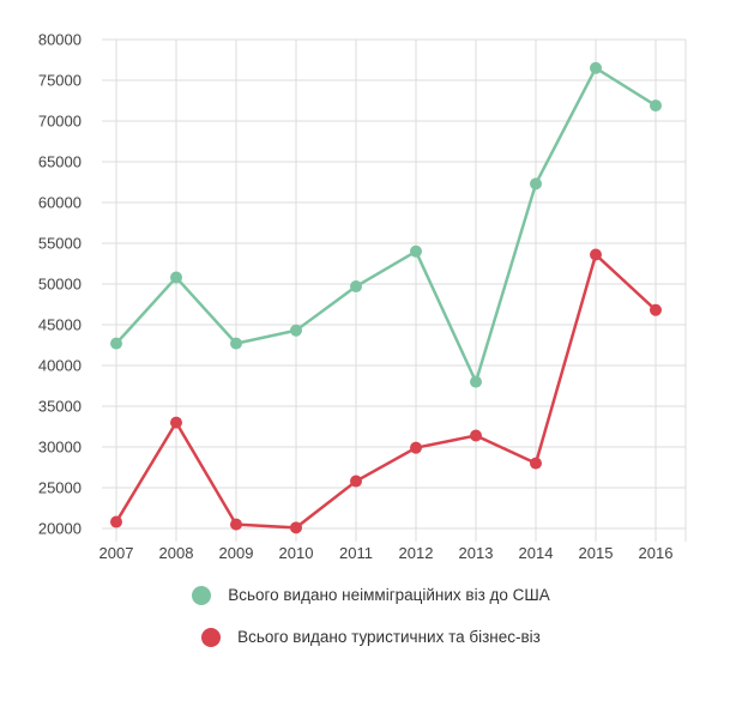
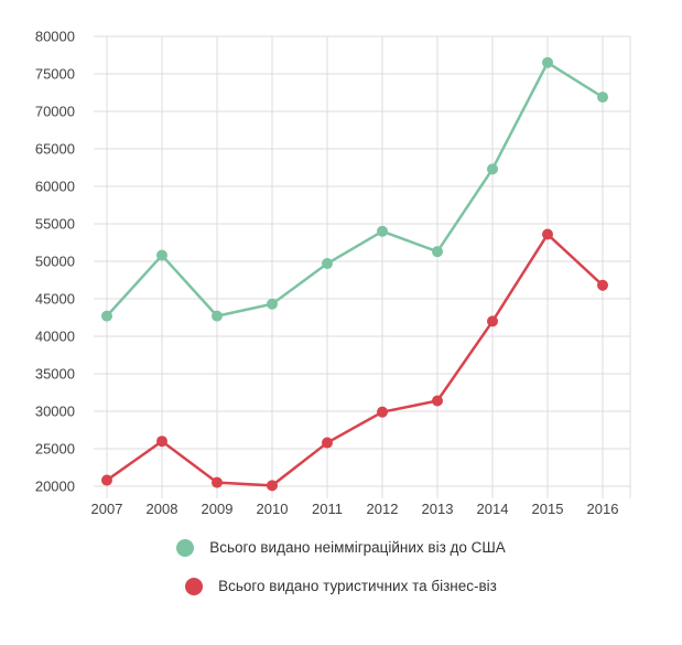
Всього видано туристичних та бізнес-віз/2008: 33000 -> 26000
Всього видано неімміграційних віз до США/2013: 38000 -> 51000
Всього видано туристичних та бізнес-віз/2014: 28000 -> 42000
